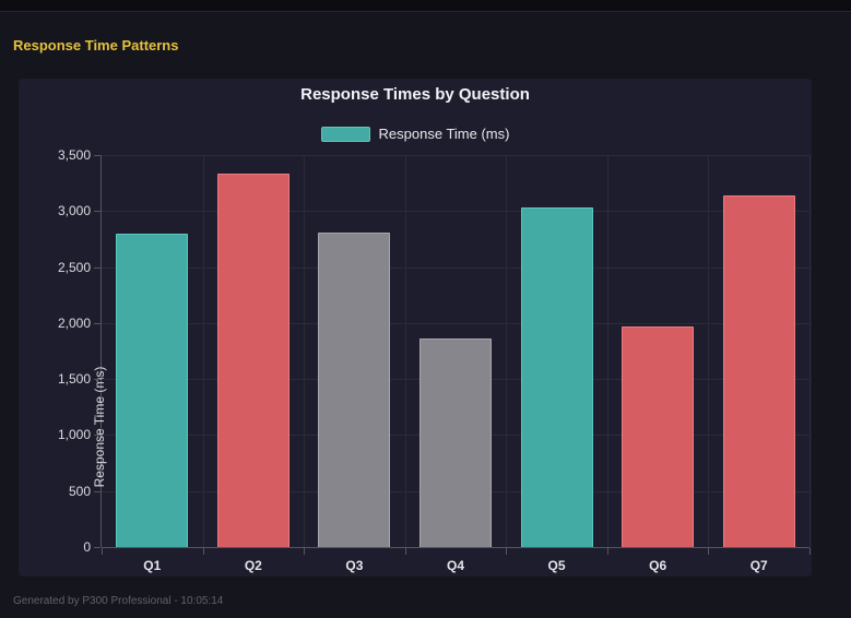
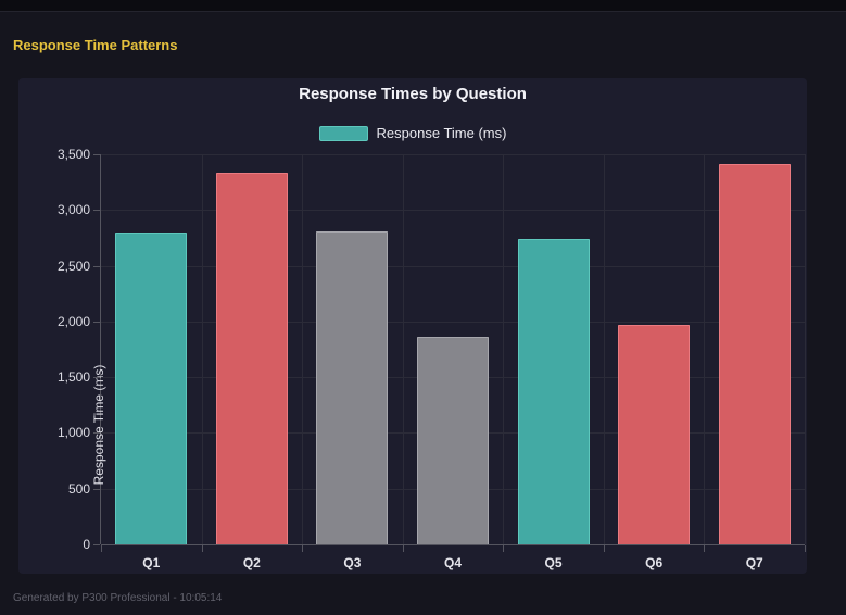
Q5: 3030 -> 2740
Q7: 3140 -> 3410
